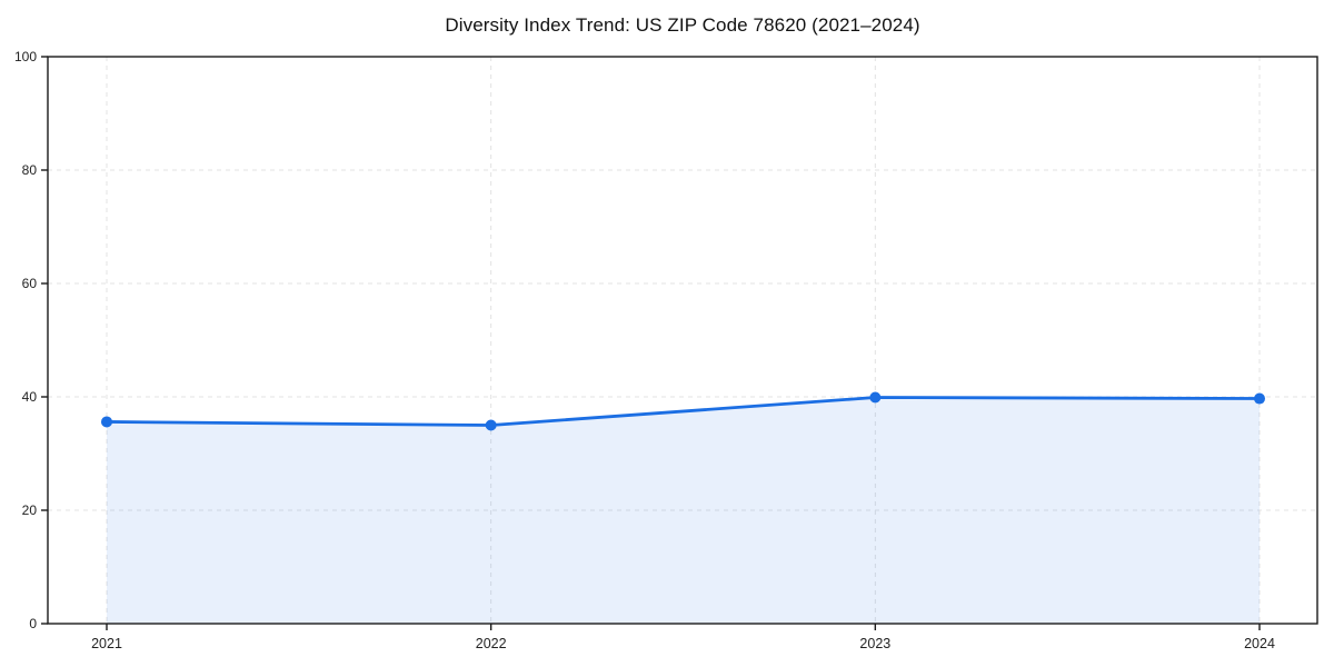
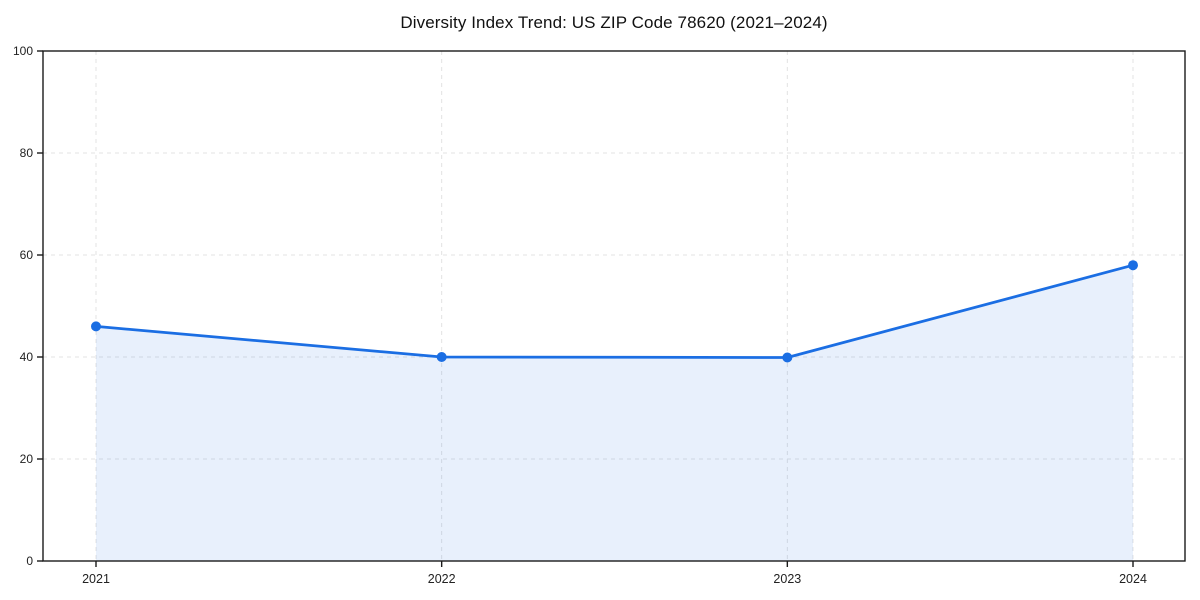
2021: 36 -> 46
2022: 35 -> 40
2024: 40 -> 58
